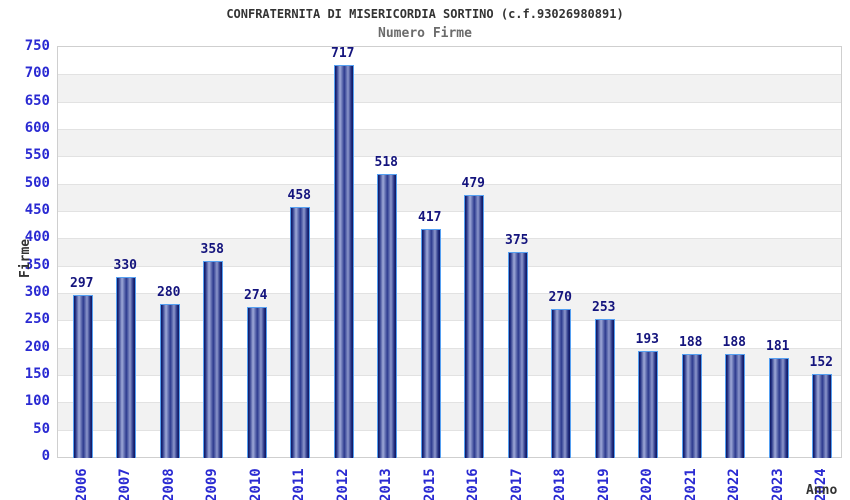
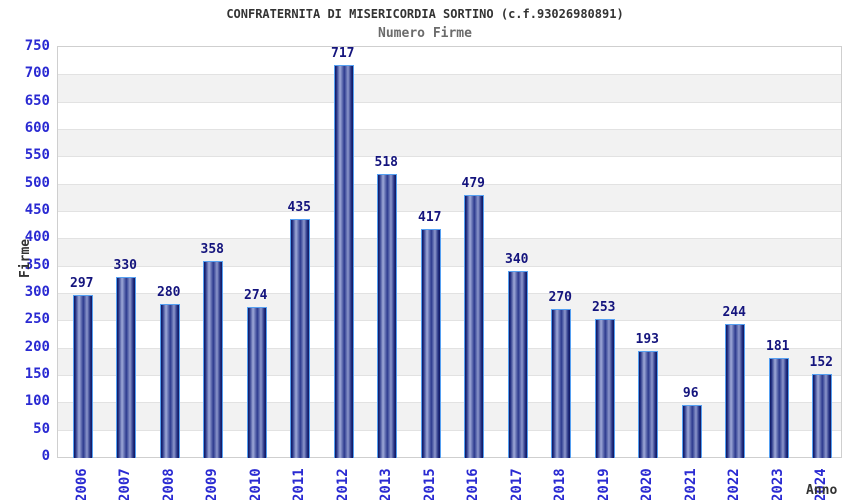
2011: 458 -> 435
2017: 375 -> 340
2021: 188 -> 96
2022: 188 -> 244
